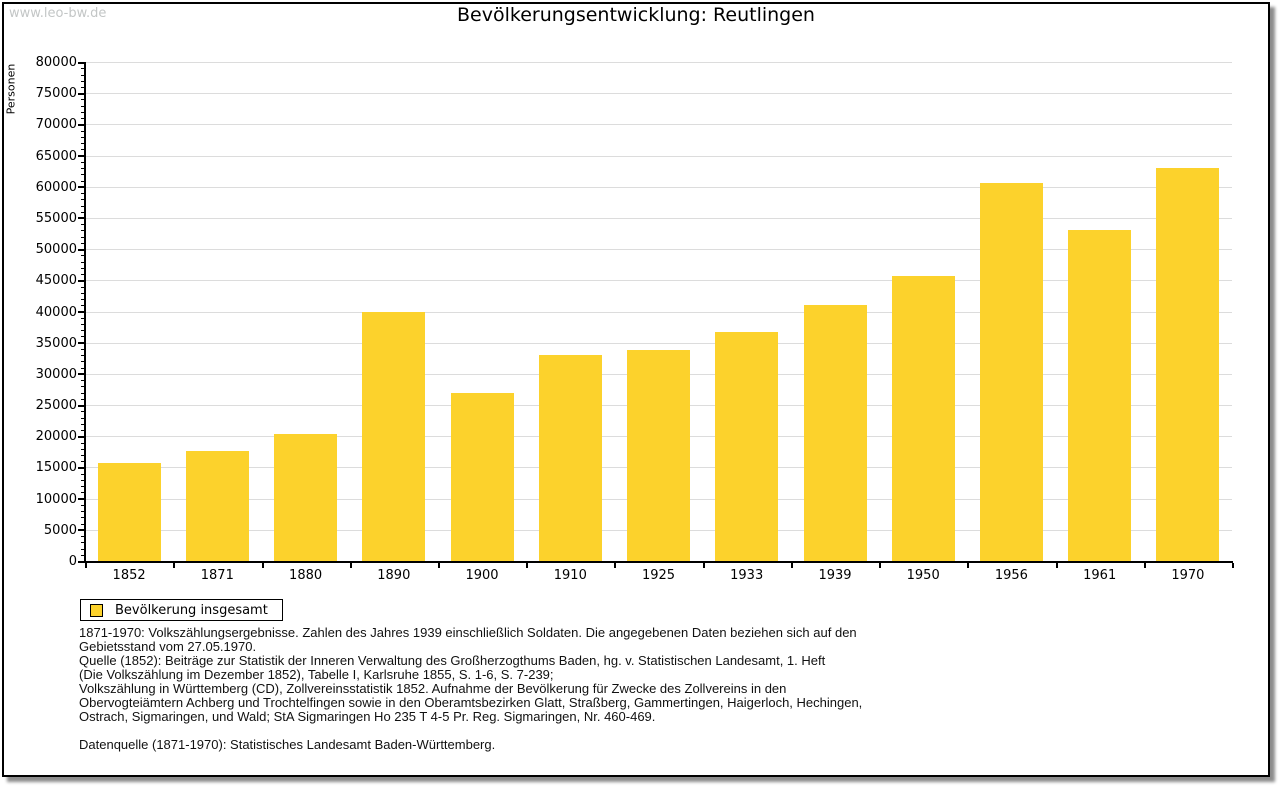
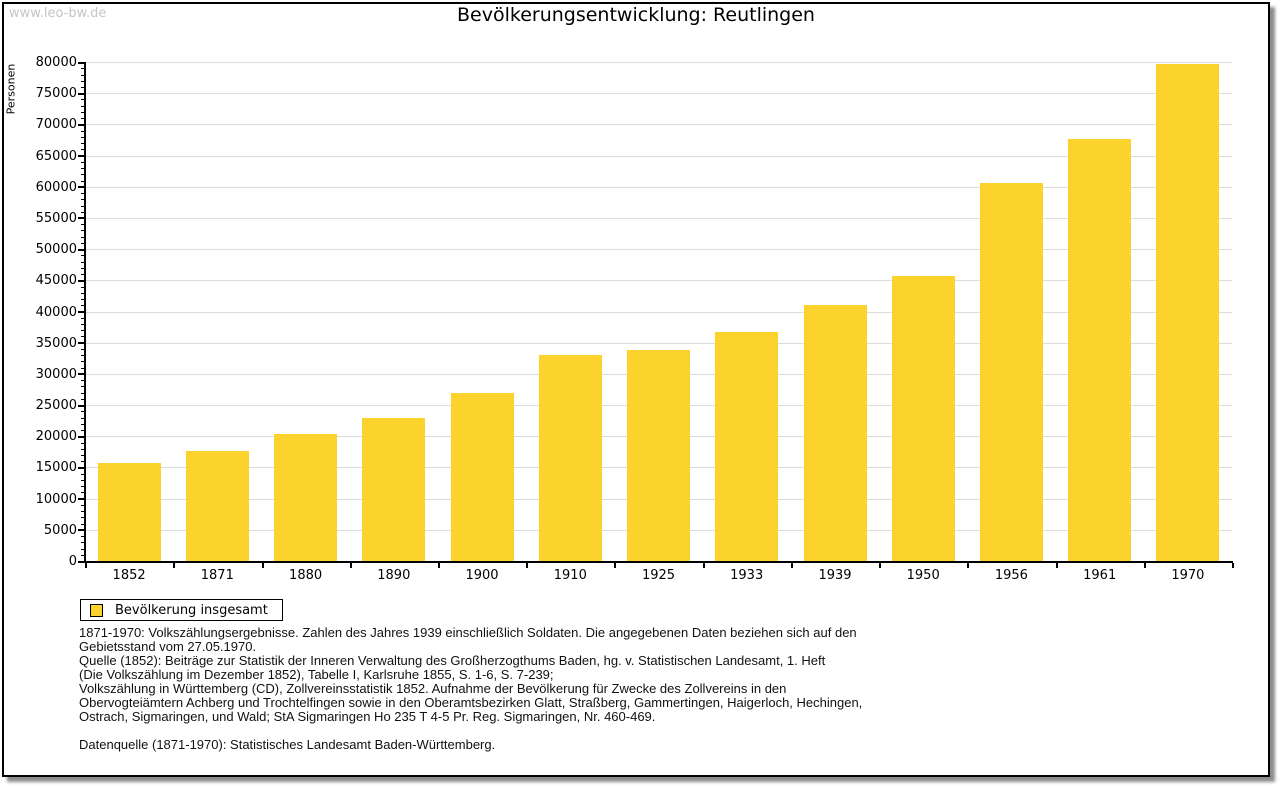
1890: 40000 -> 23000
1961: 53000 -> 68000
1970: 63000 -> 80000
